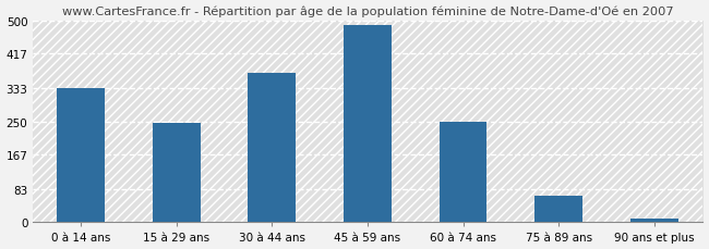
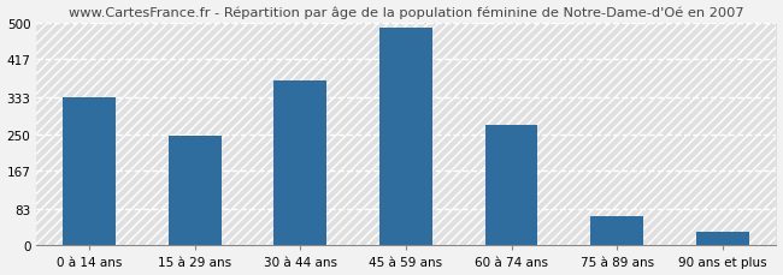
60 à 74 ans: 250 -> 270
90 ans et plus: 10 -> 30
